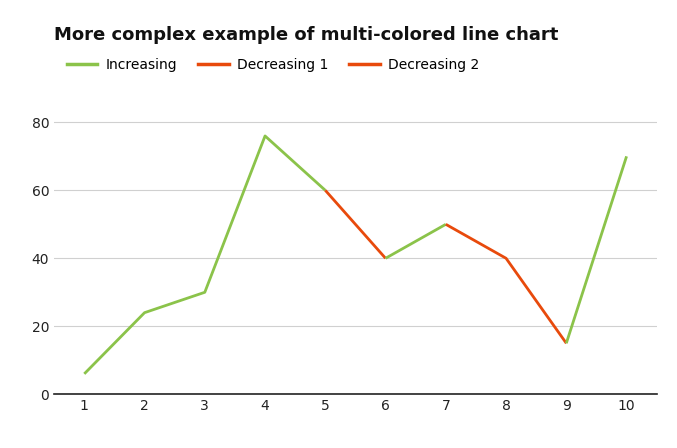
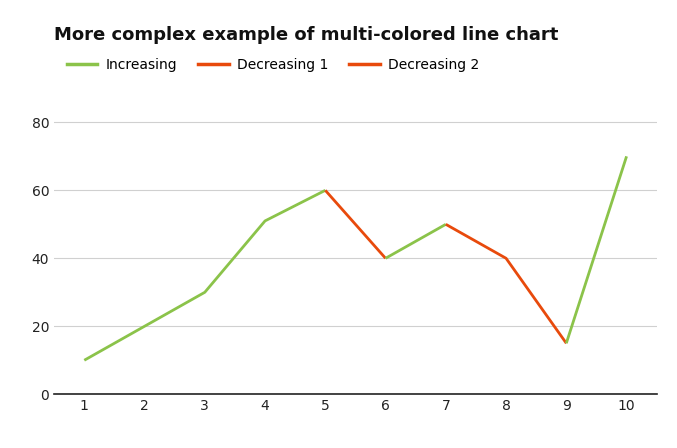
Increasing/1: 6 -> 10
Increasing/2: 24 -> 20
Increasing/4: 76 -> 51
